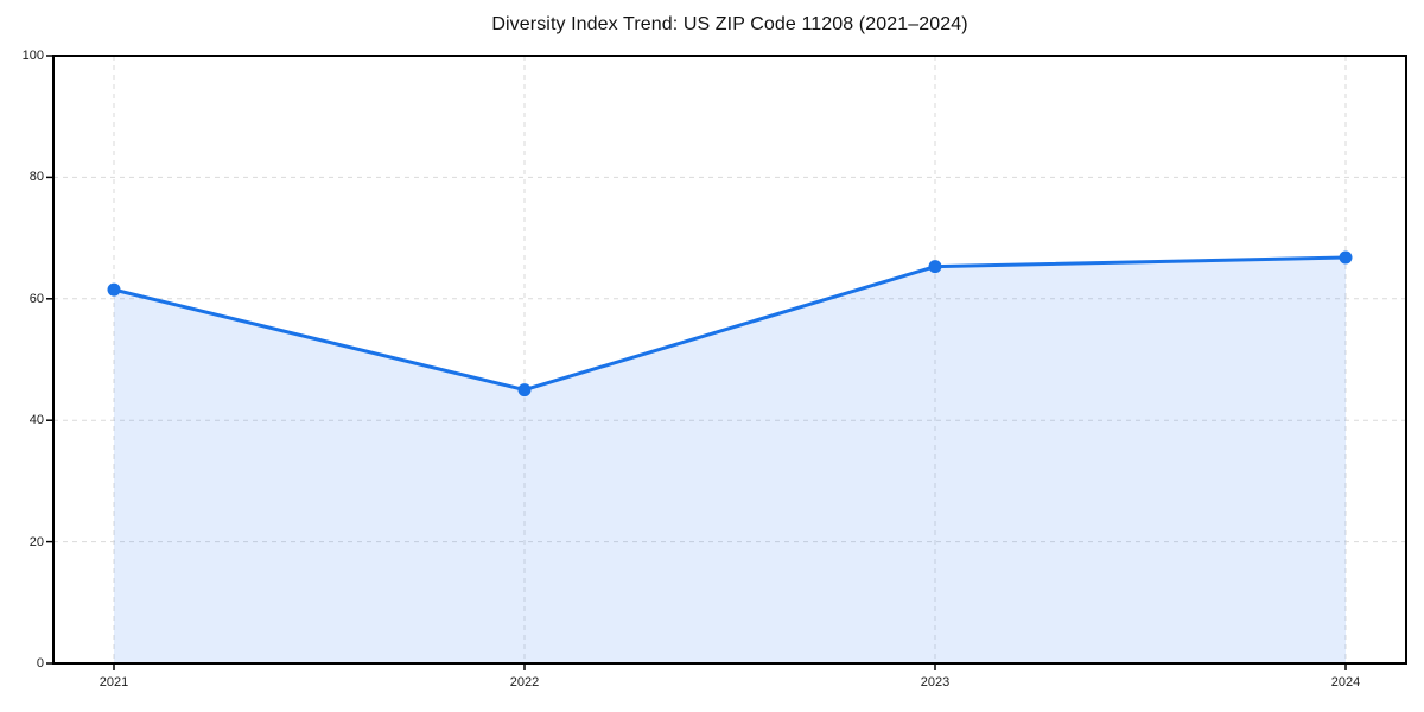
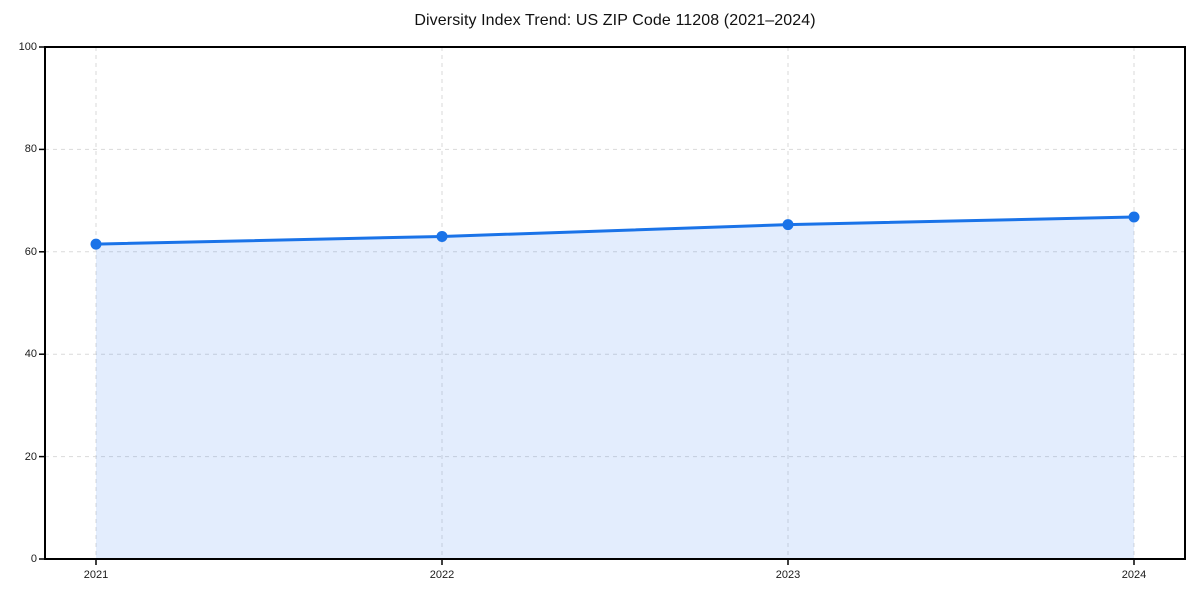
2022: 45 -> 63
